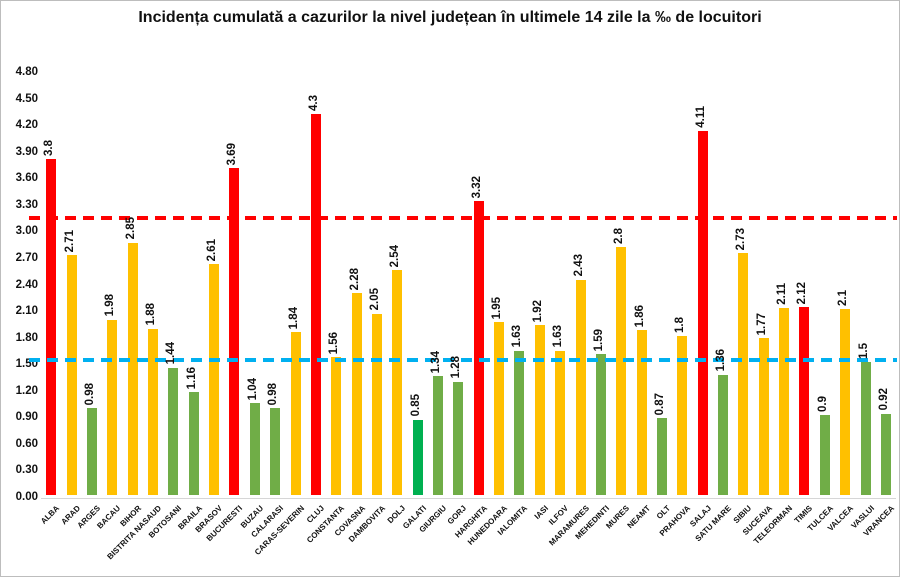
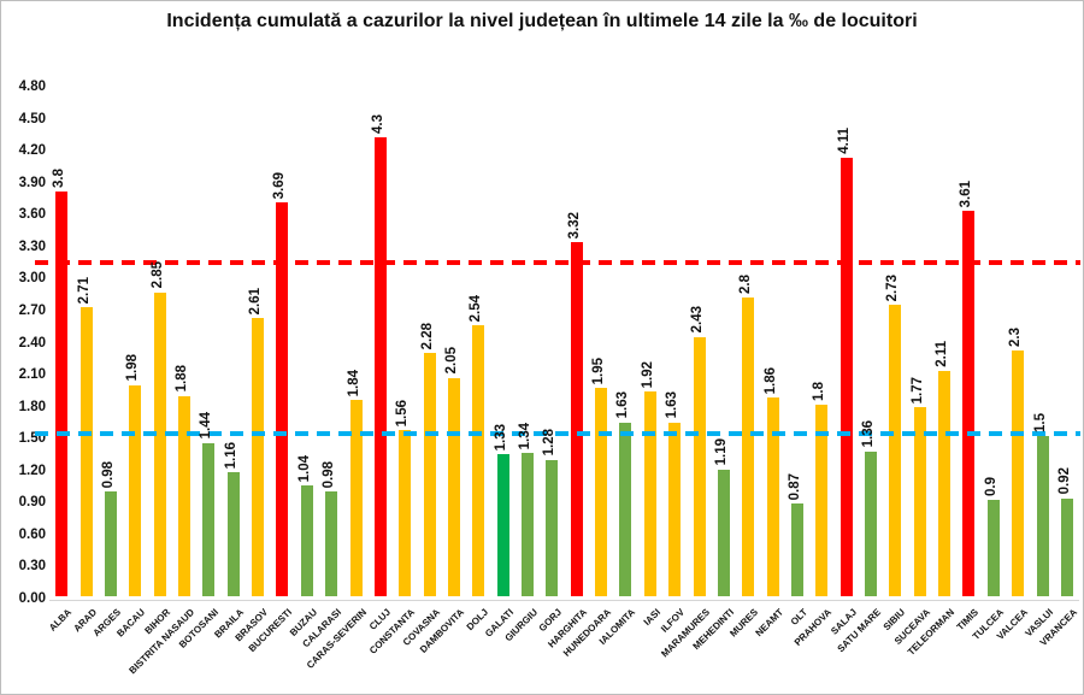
GALATI: 0.85 -> 1.33
MEHEDINTI: 1.59 -> 1.19
TIMIS: 2.12 -> 3.61
VALCEA: 2.1 -> 2.3
